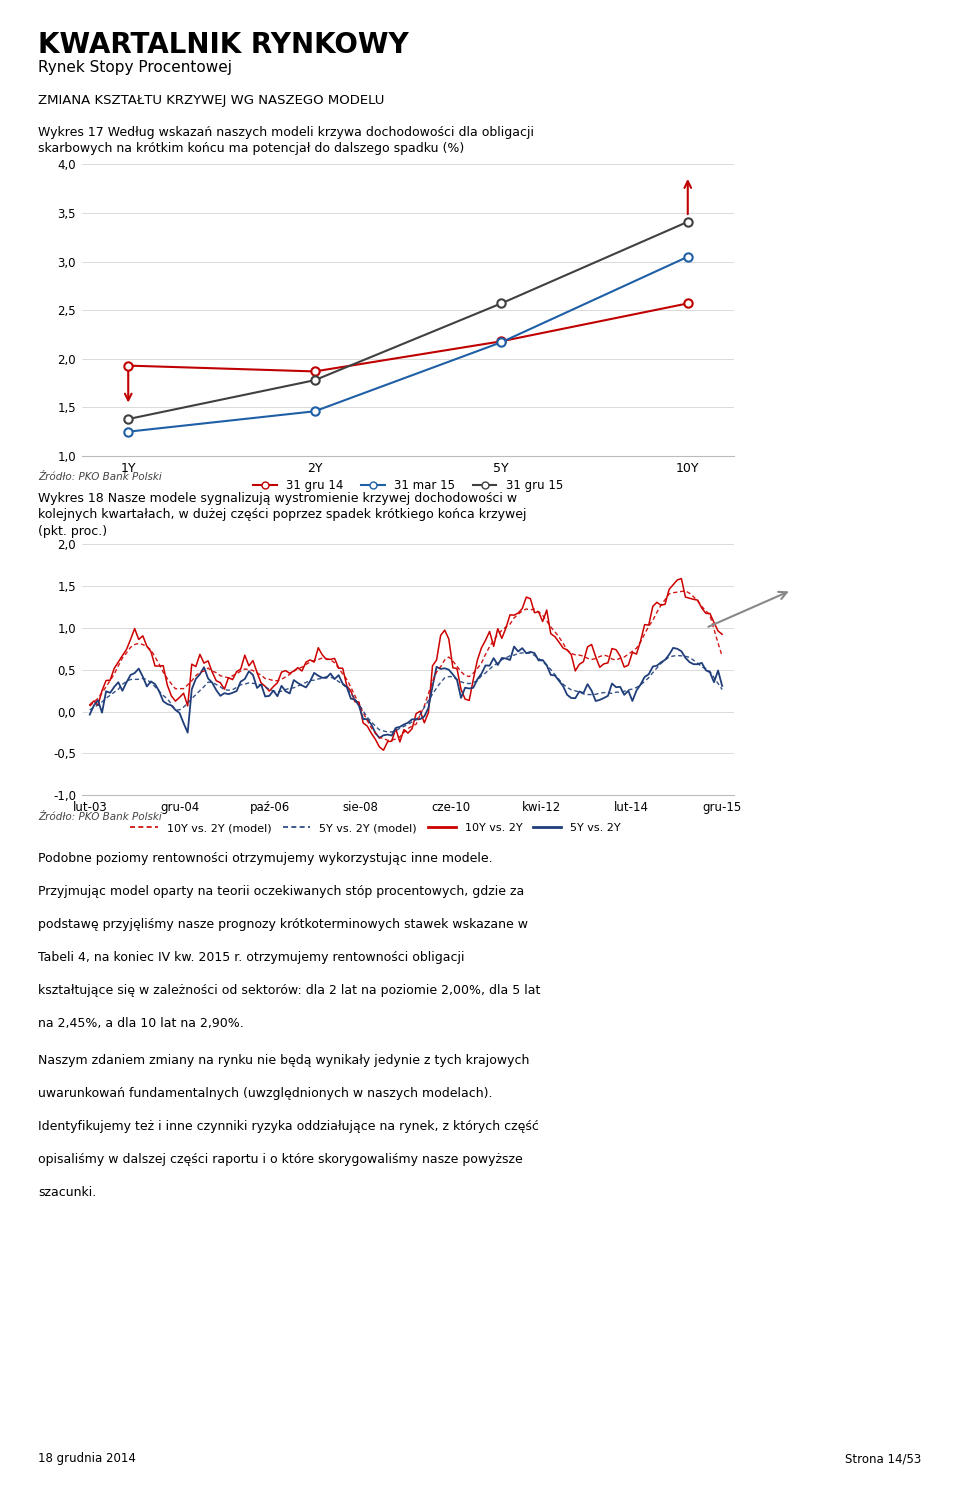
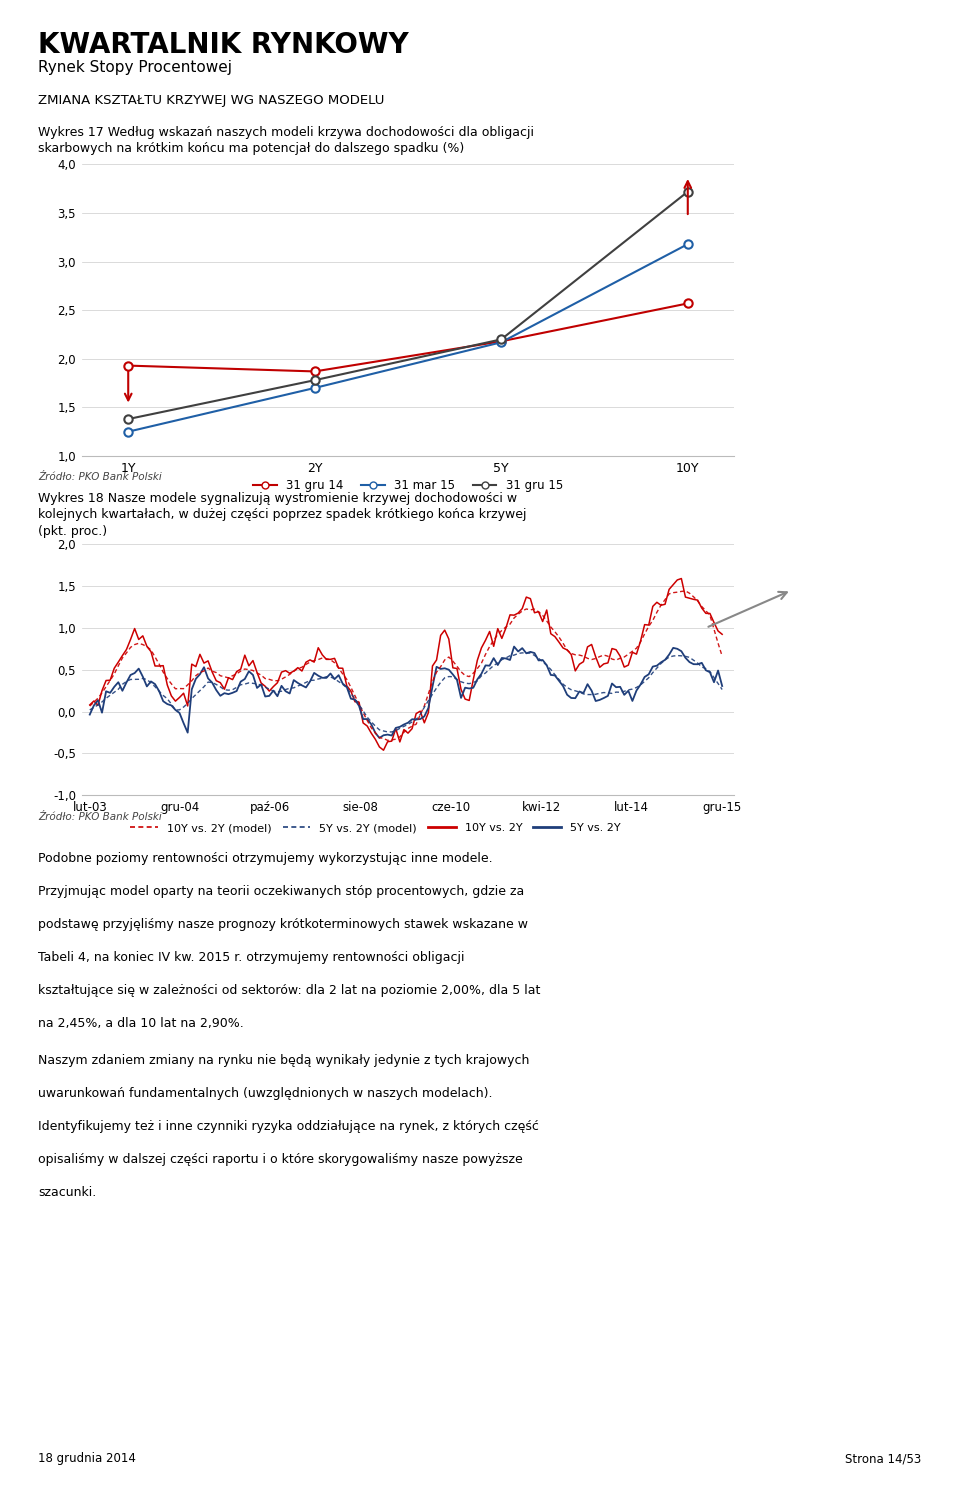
31 mar 15/2Y: 1,46 -> 1,70
31 gru 15/5Y: 2,57 -> 2,20
31 mar 15/10Y: 3,05 -> 3,18
31 gru 15/10Y: 3,41 -> 3,72
